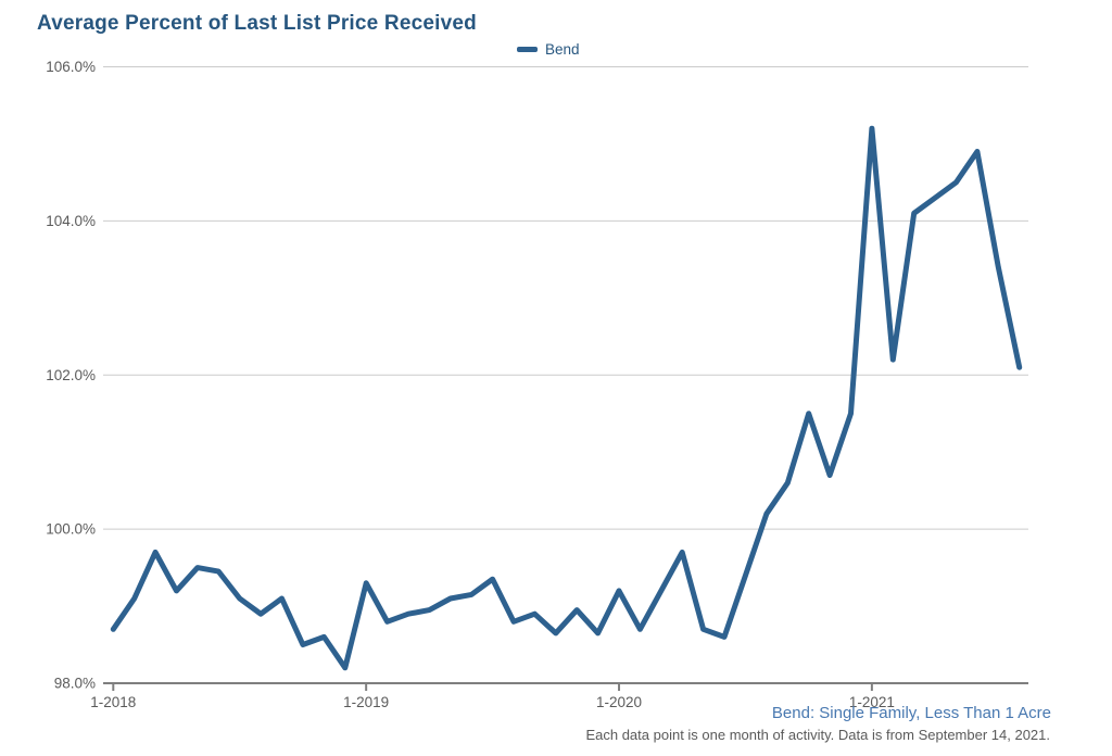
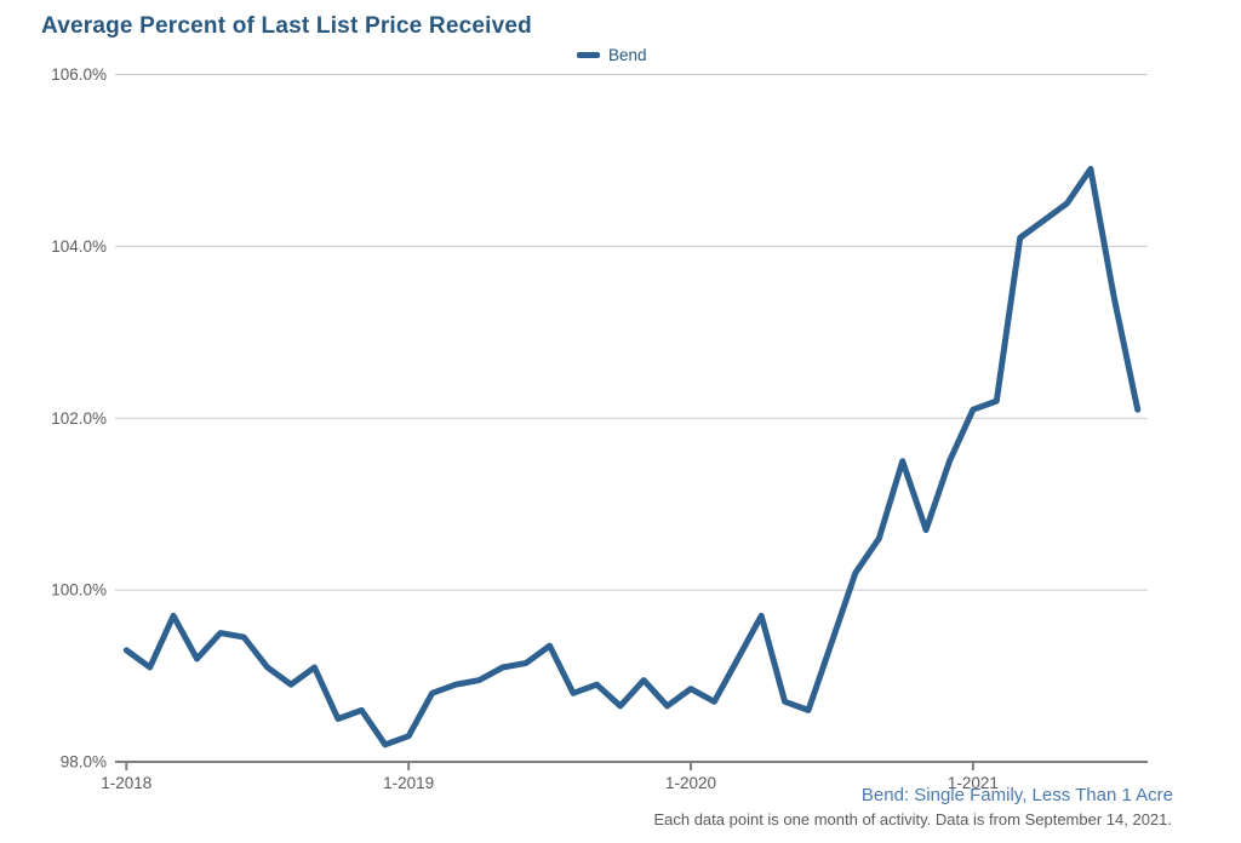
1-2018: 98.7% -> 99.3%
1-2019: 99.3% -> 98.3%
1-2020: 99.2% -> 98.8%
1-2021: 105.2% -> 102.1%
